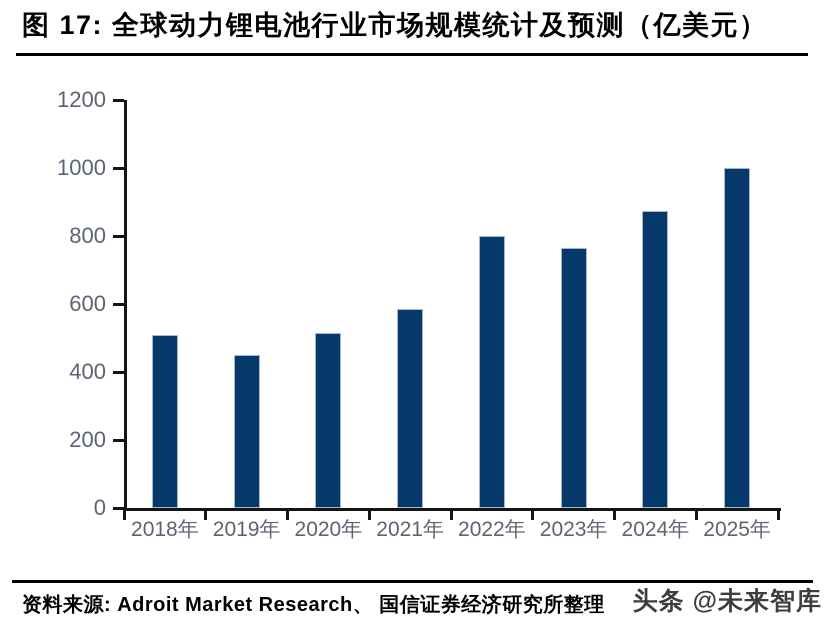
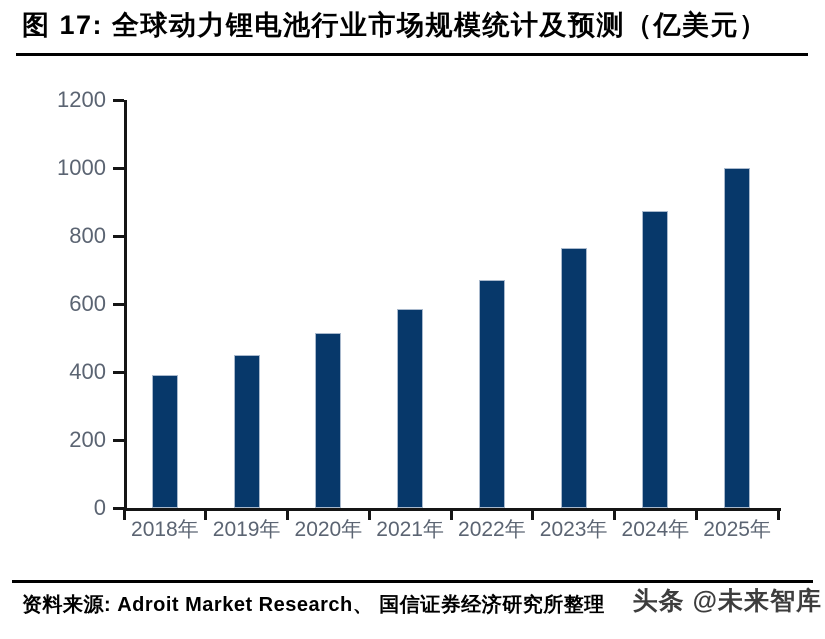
2018年: 510 -> 390
2022年: 800 -> 670
